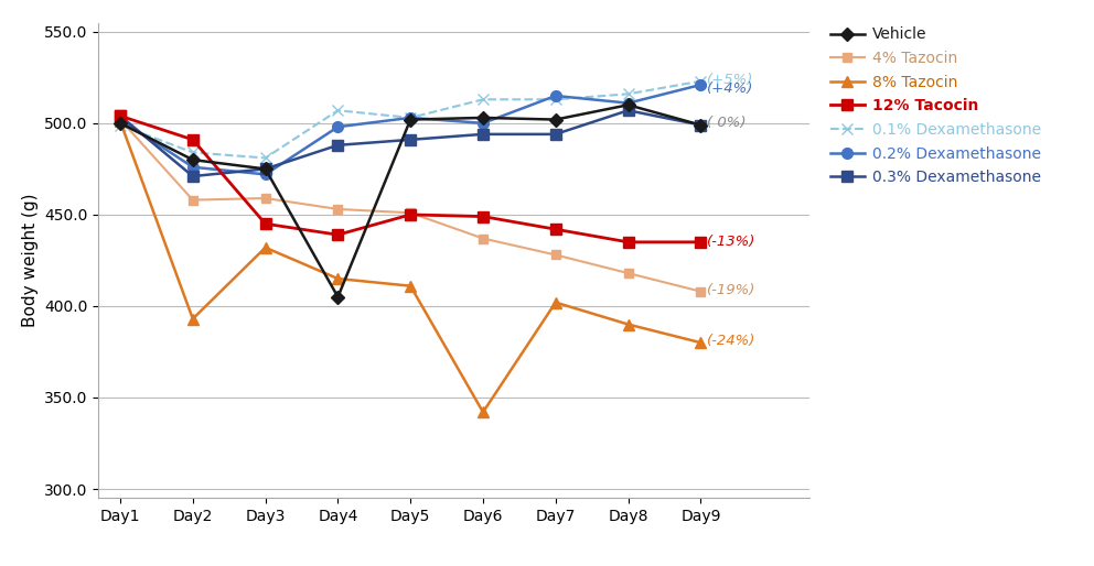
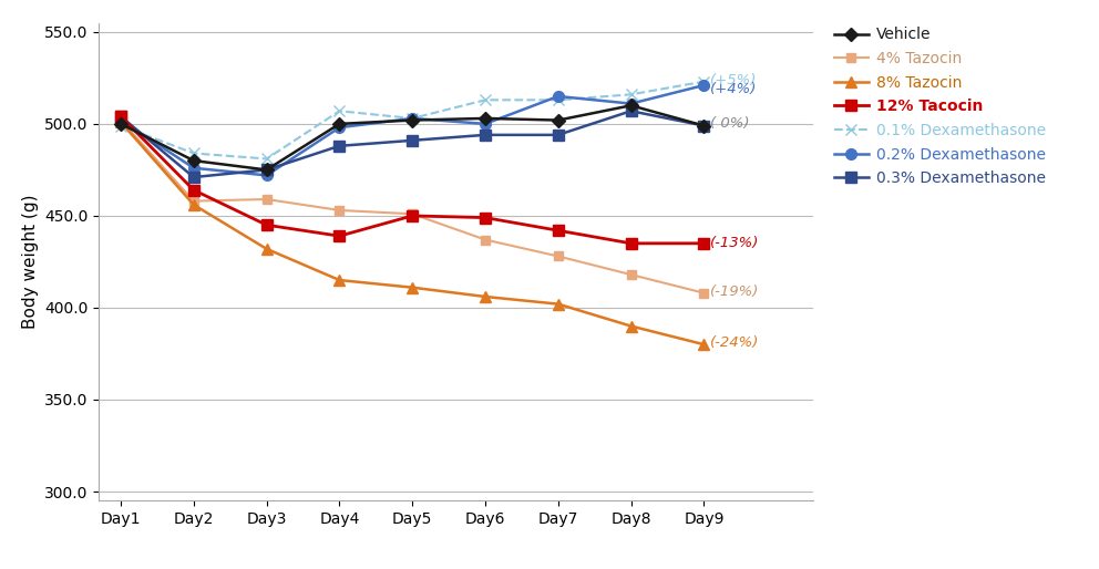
8% Tazocin/Day2: 393 -> 456
12% Tacocin/Day2: 491 -> 464
Vehicle/Day4: 405 -> 500
8% Tazocin/Day6: 342 -> 406
